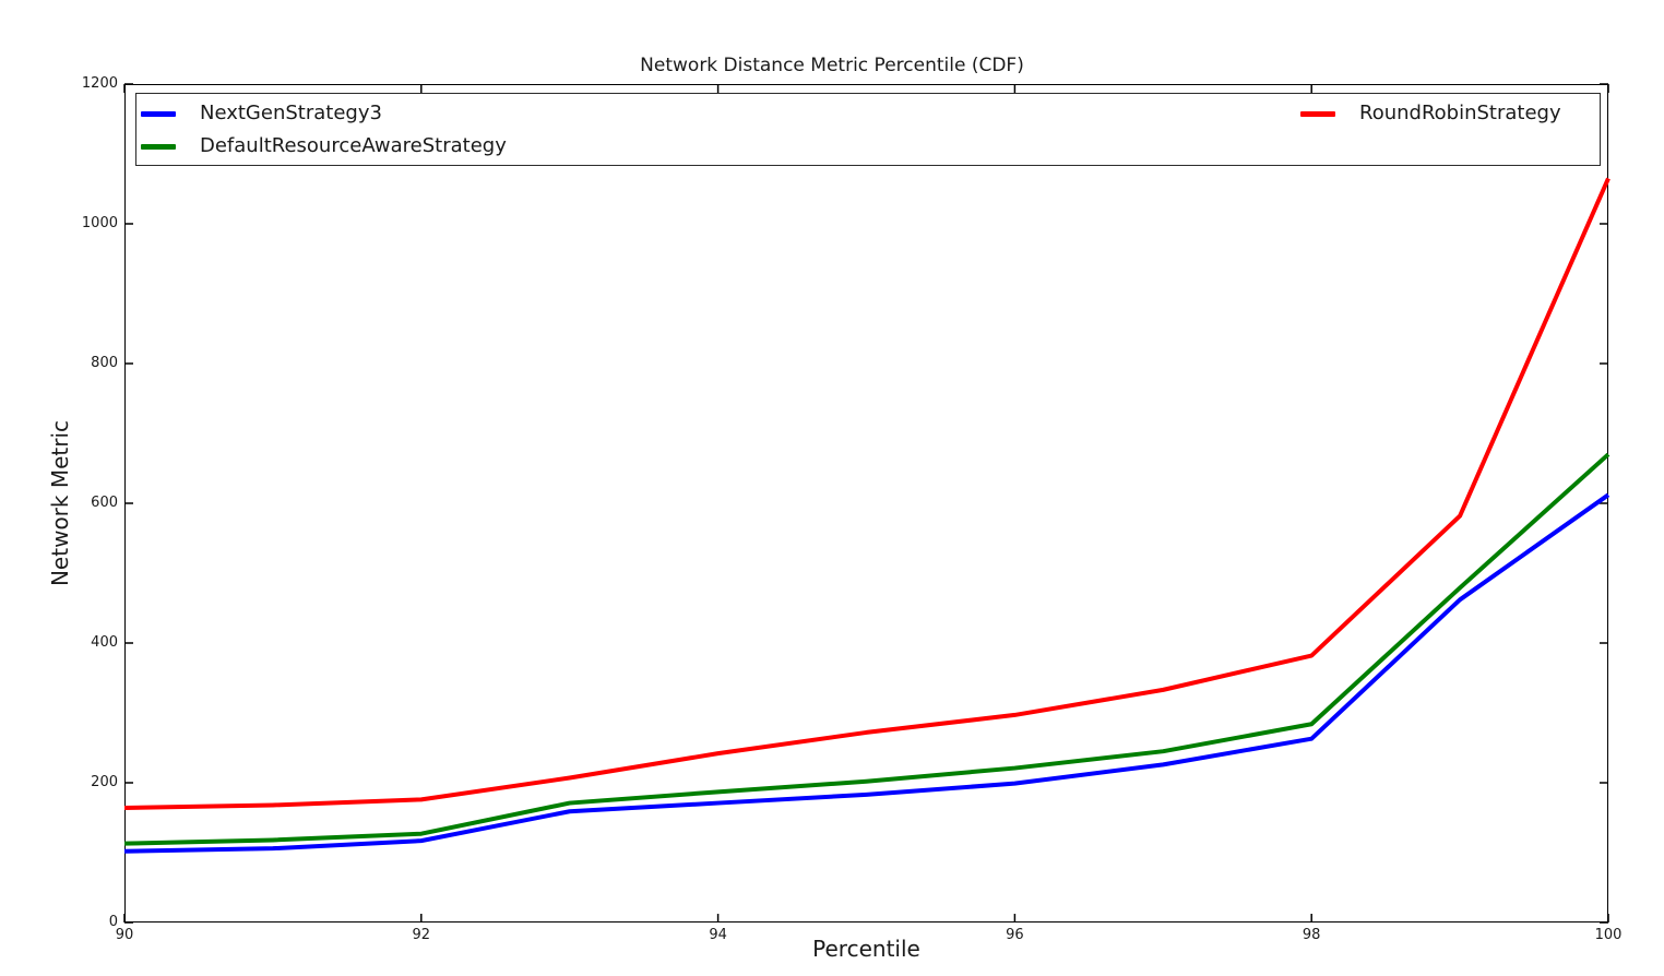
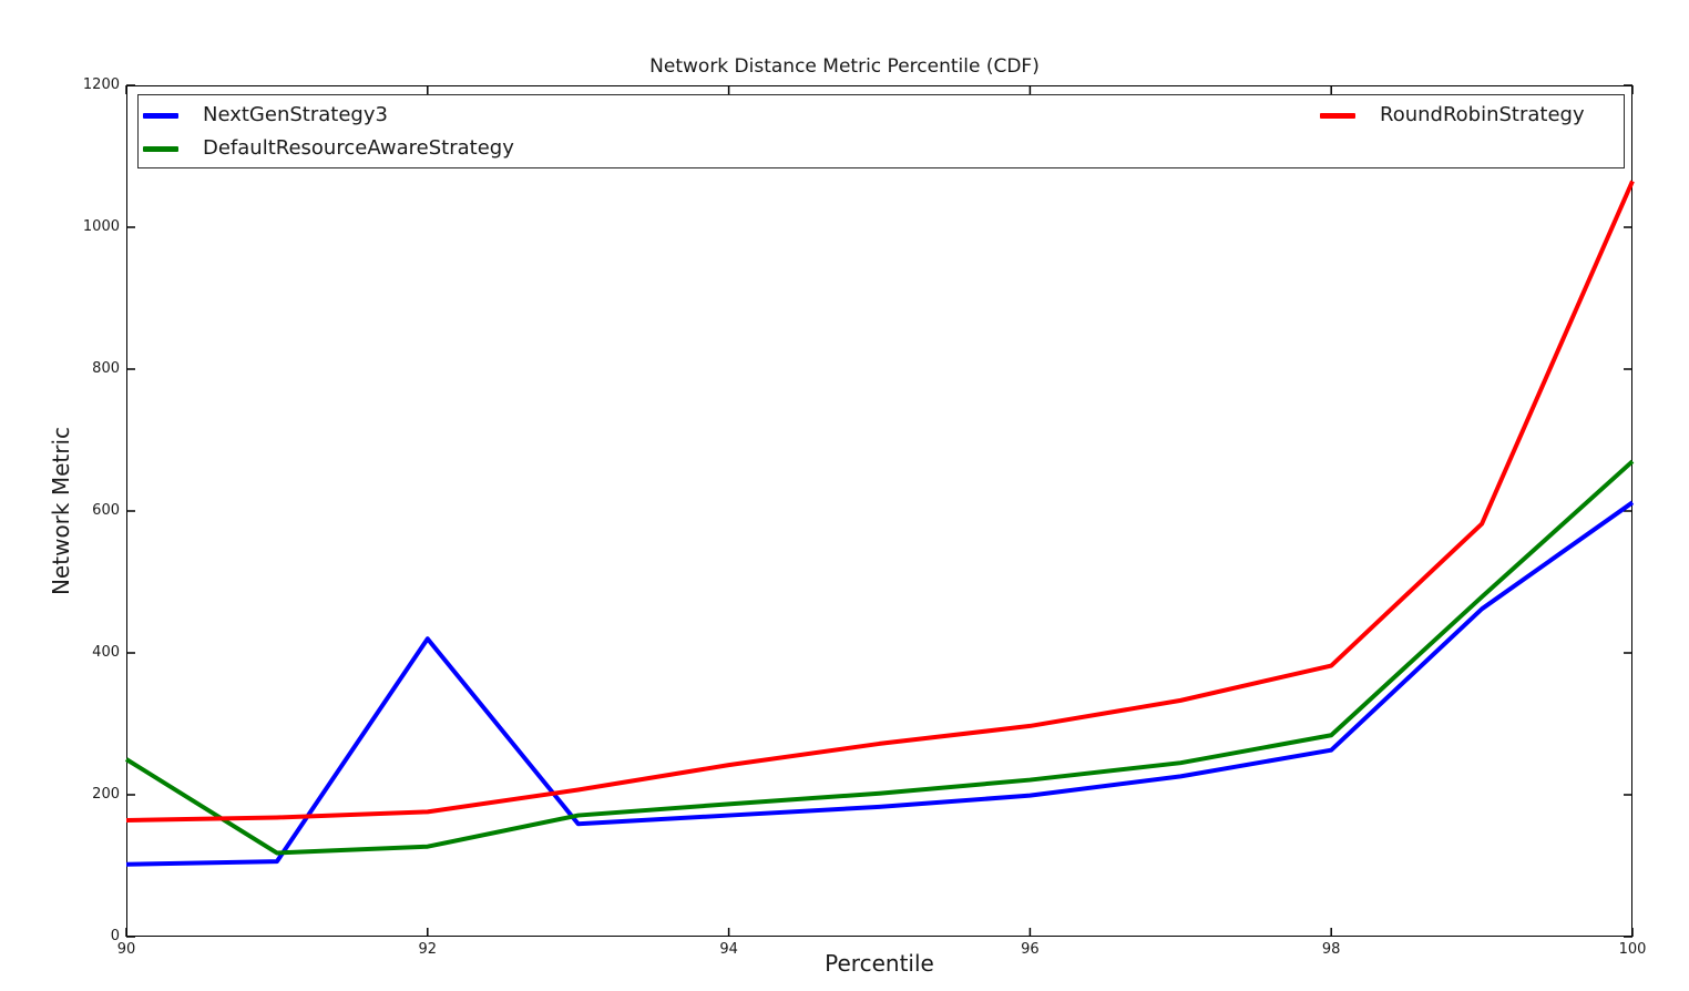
DefaultResourceAwareStrategy/90: 110 -> 250
NextGenStrategy3/92: 120 -> 420
